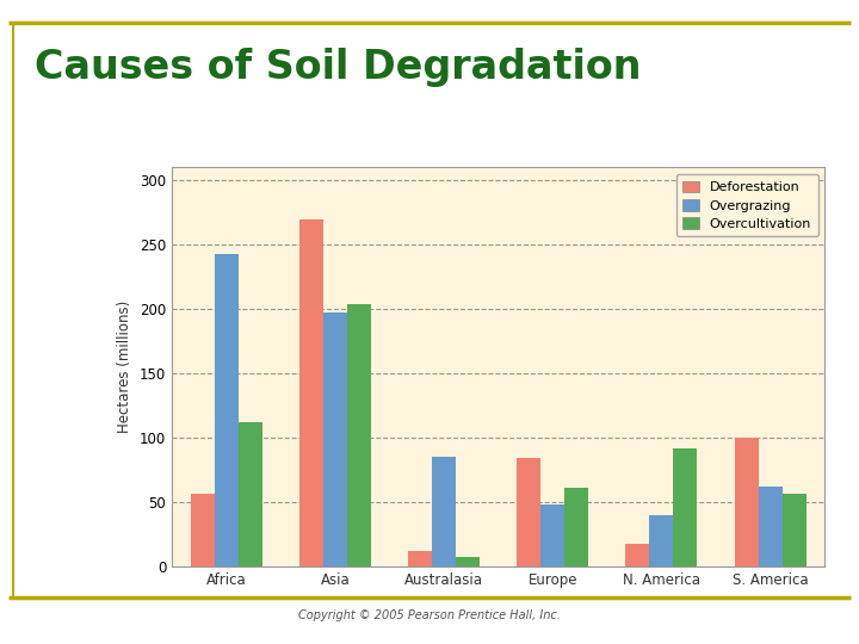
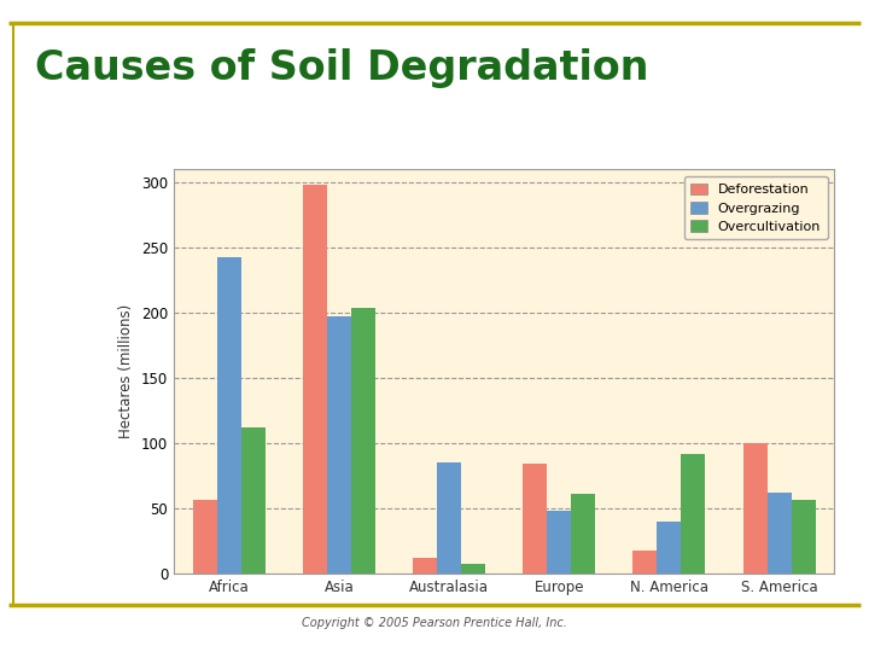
Deforestation/Asia: 270 -> 298
